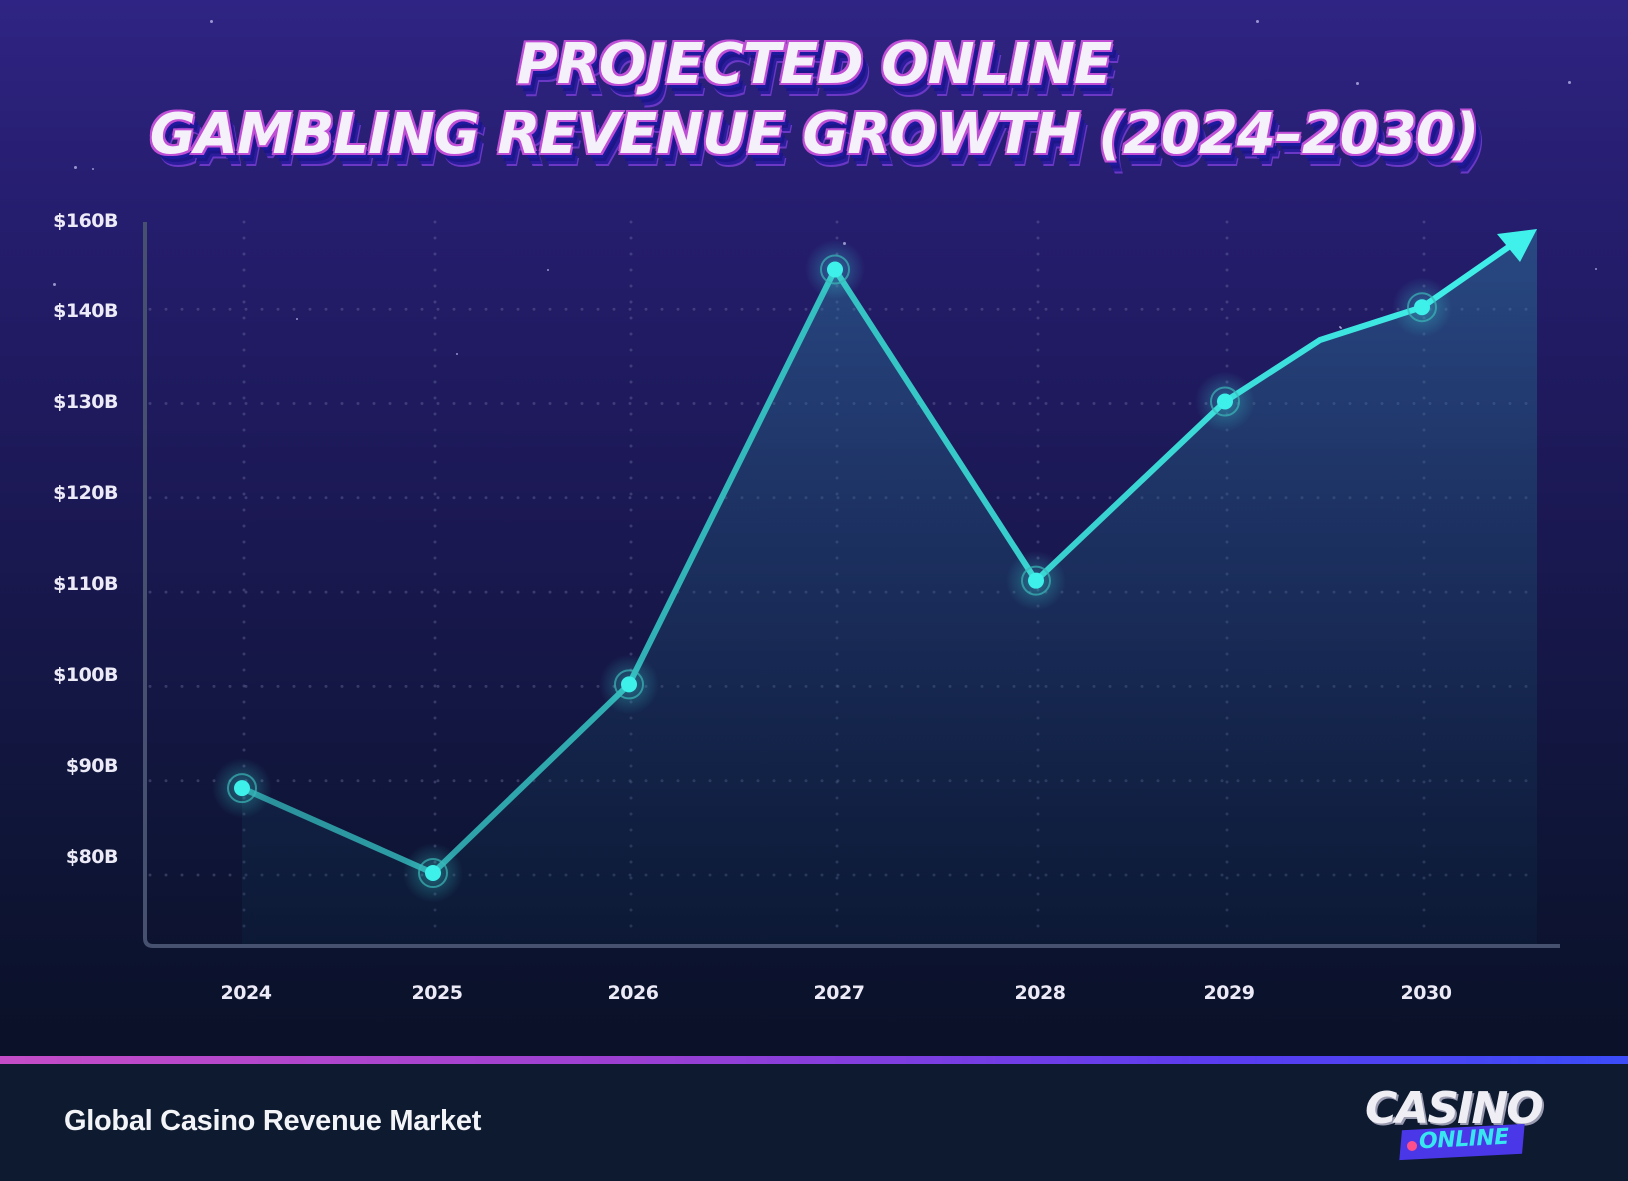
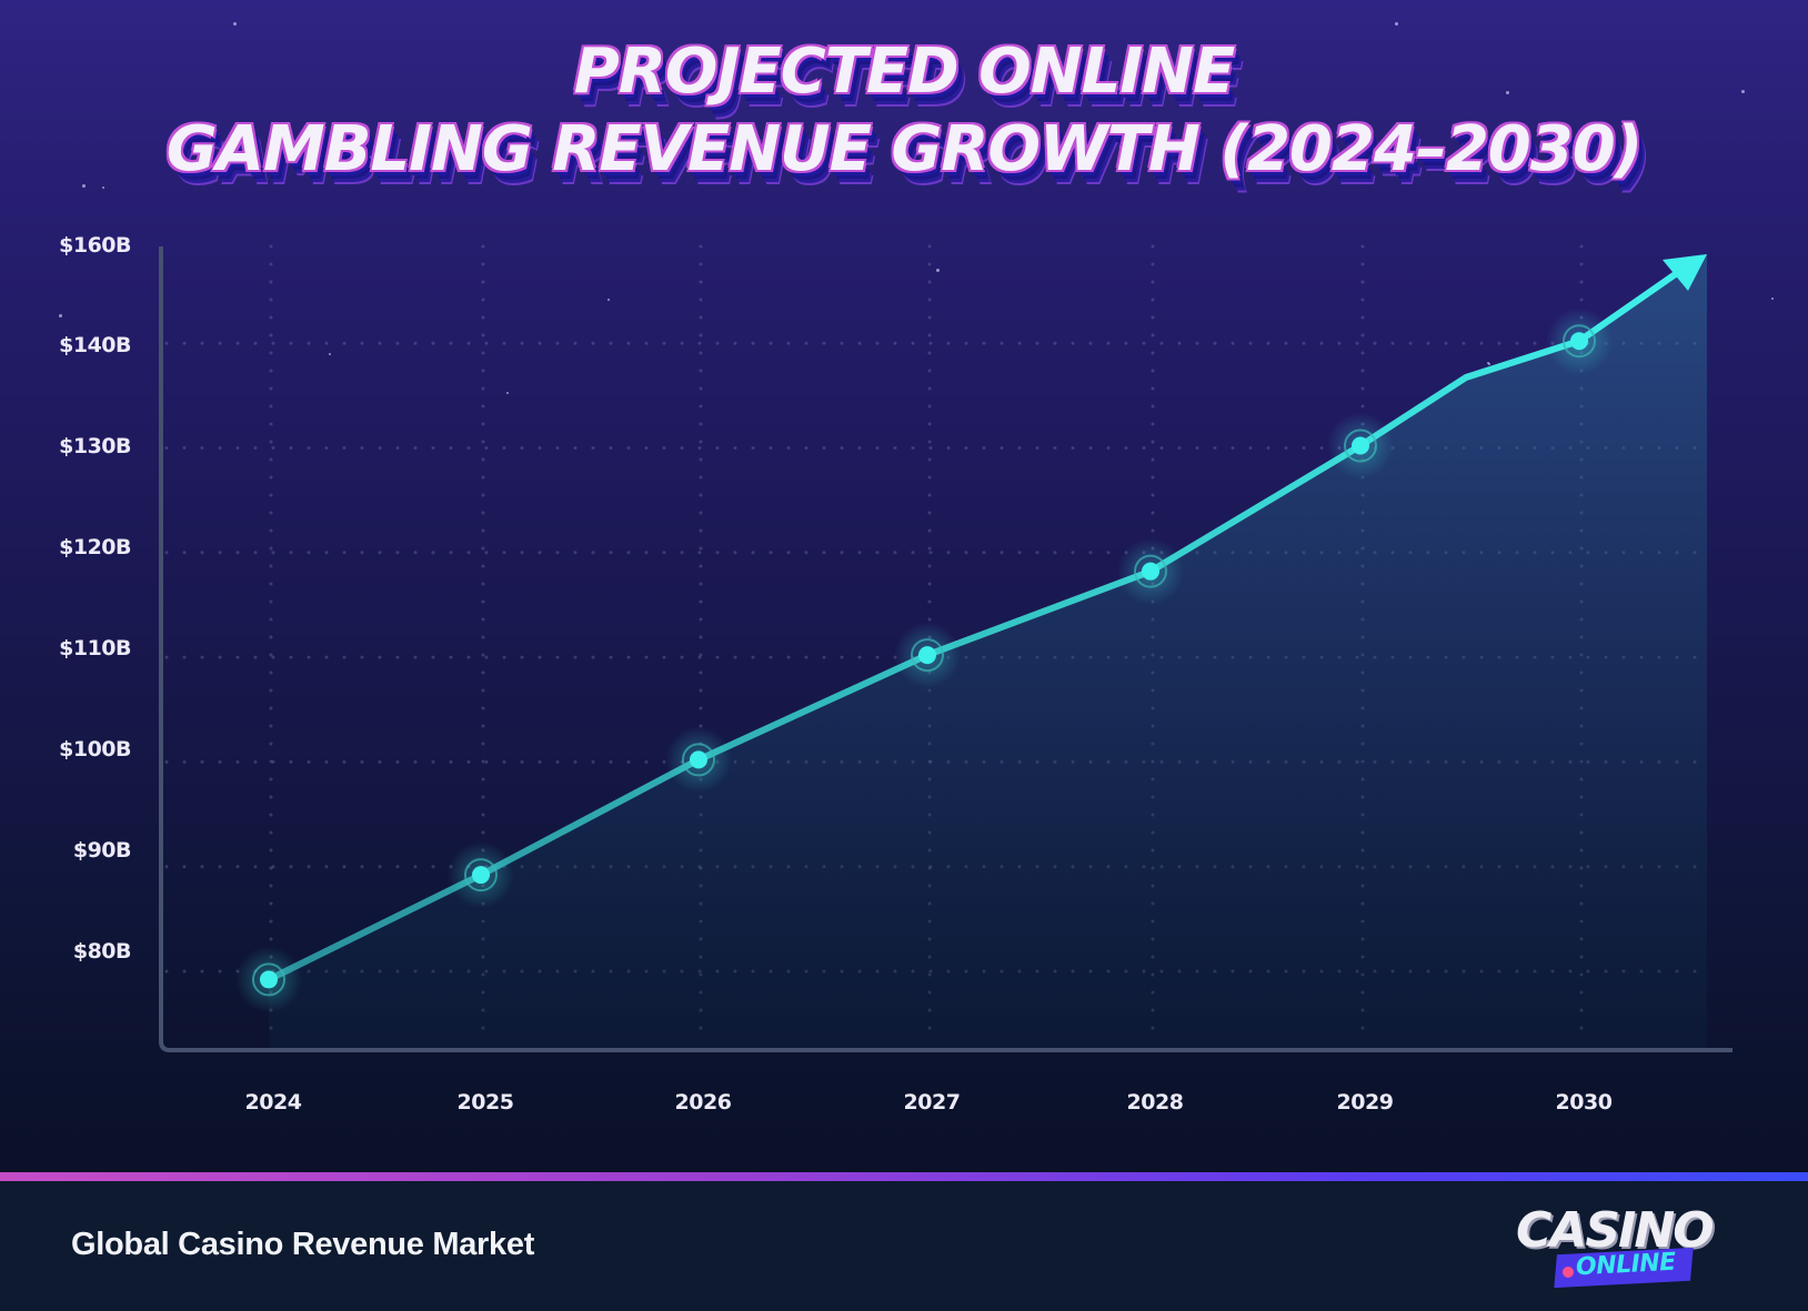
2024: $89B -> $79B
2025: $80B -> $89B
2027: $144B -> $110B
2028: $111B -> $118B
